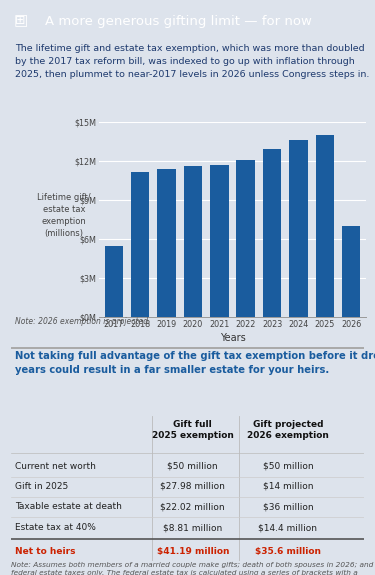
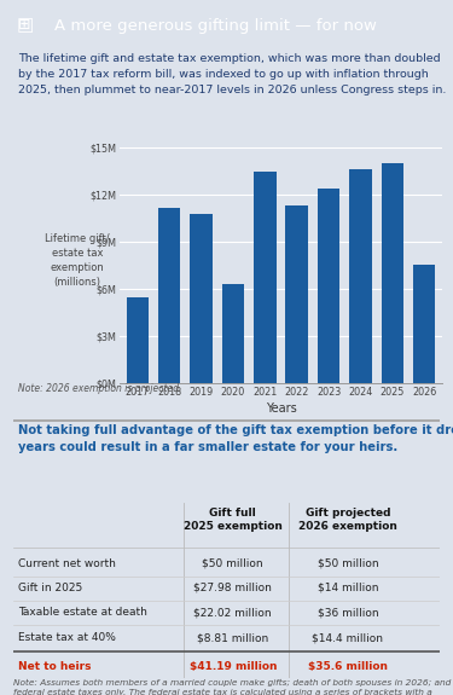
2019: $11.4M -> $10.8M
2020: $11.6M -> $6.3M
2021: $11.7M -> $13.5M
2022: $12.1M -> $11.3M
2023: $12.9M -> $12.4M
2026: $7.0M -> $7.5M
